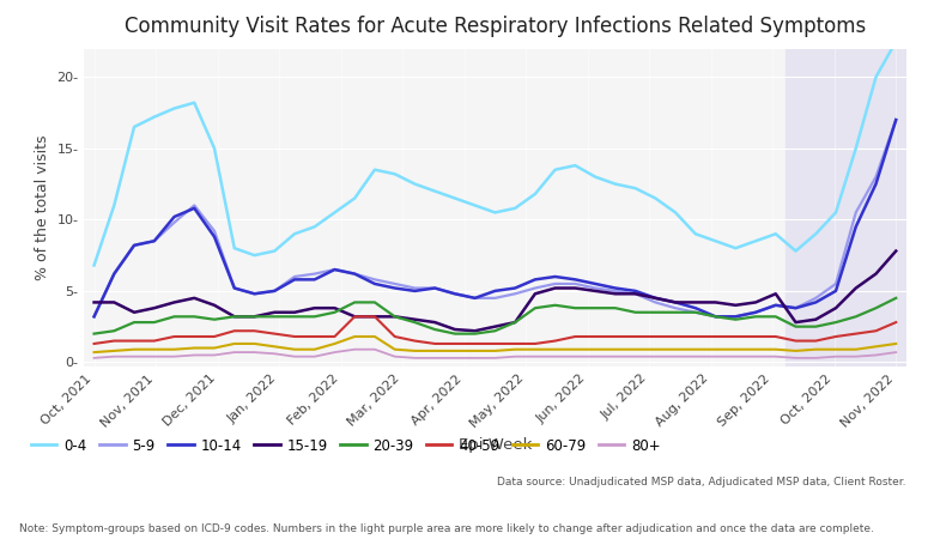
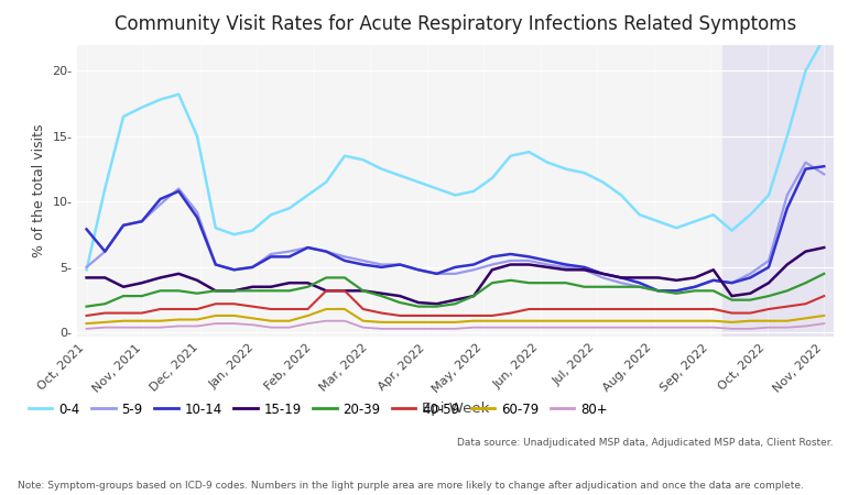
0-4/Oct, 2021: 6.8- -> 4.8-
5-9/Oct, 2021: 3.2- -> 5.0-
10-14/Oct, 2021: 3.2- -> 7.9-
5-9/Nov, 2022: 17.0- -> 12.1-
10-14/Nov, 2022: 17.0- -> 12.7-
15-19/Nov, 2022: 7.8- -> 6.5-
